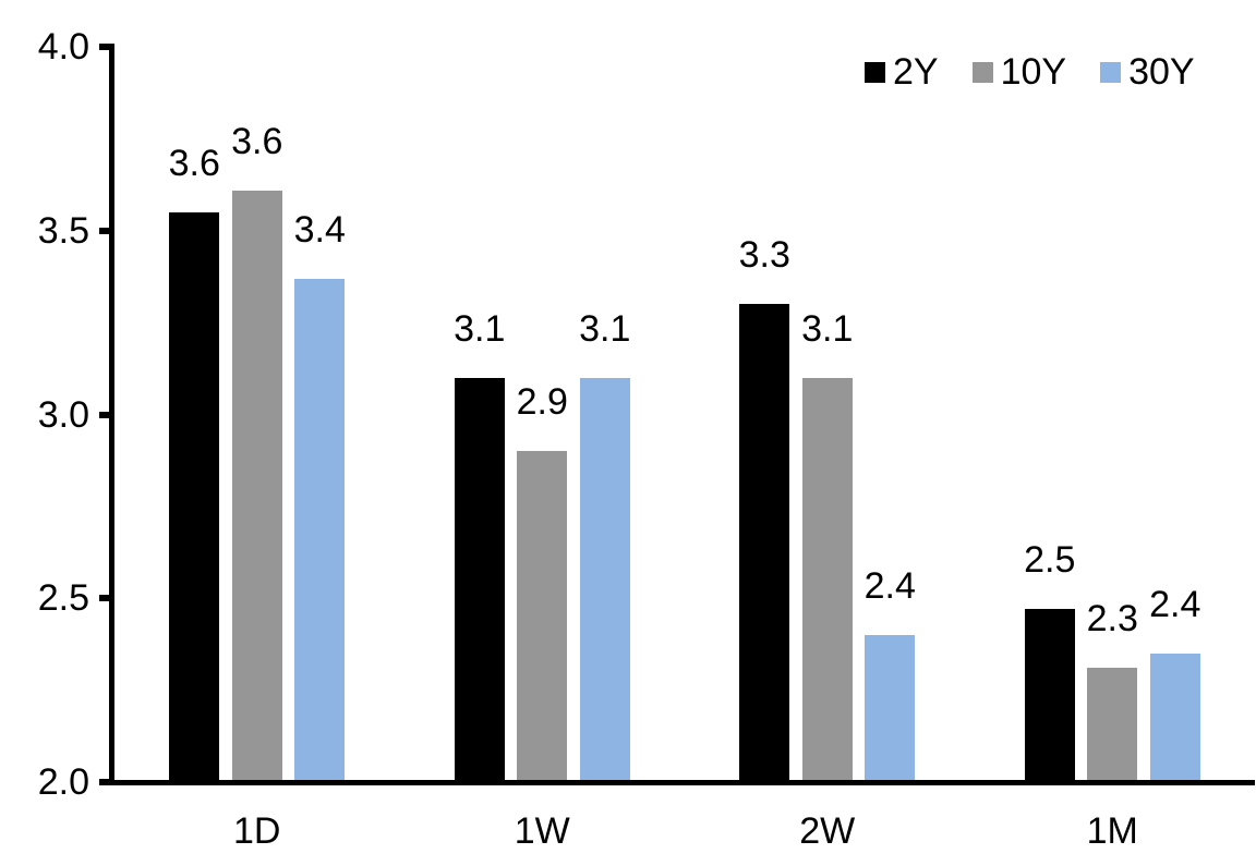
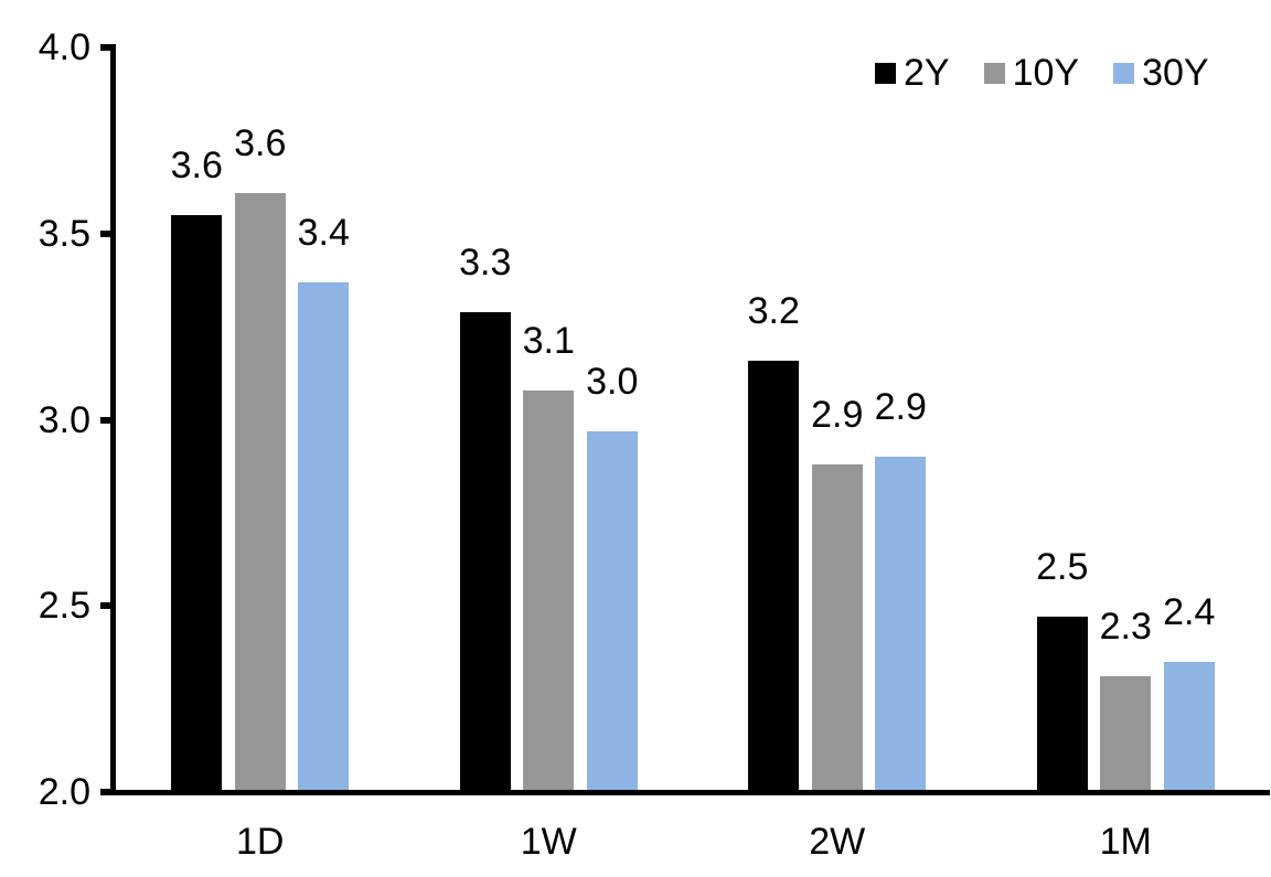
2Y/1W: 3.1 -> 3.3
10Y/1W: 2.9 -> 3.1
30Y/1W: 3.1 -> 3.0
2Y/2W: 3.3 -> 3.2
10Y/2W: 3.1 -> 2.9
30Y/2W: 2.4 -> 2.9
